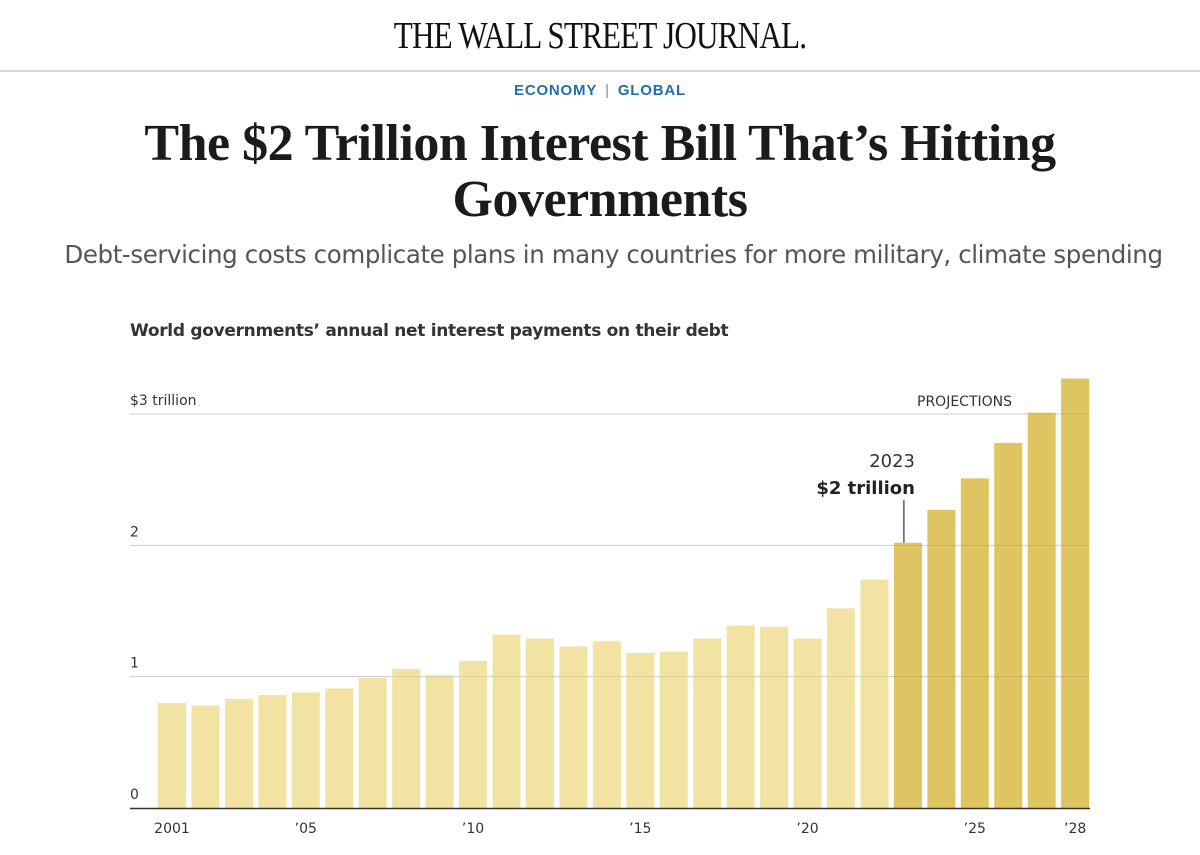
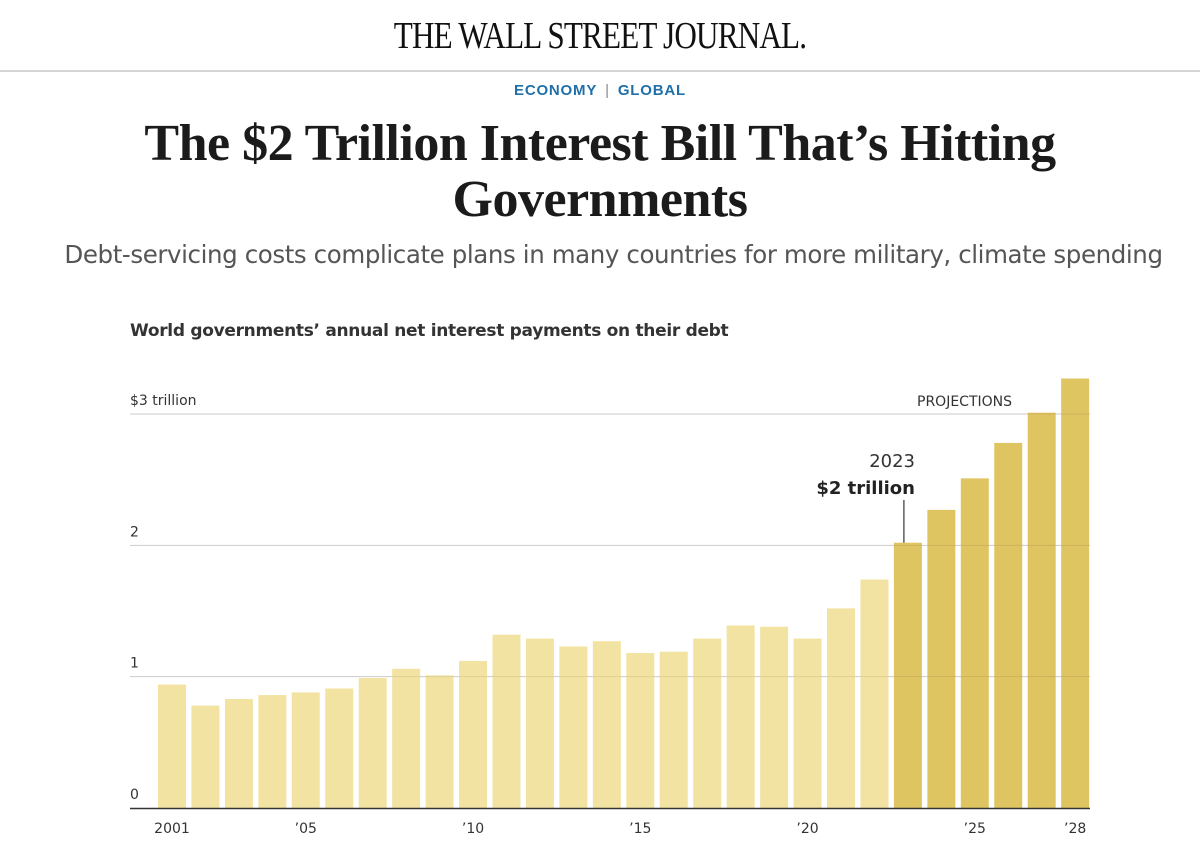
2001: 0.80 -> 0.94
